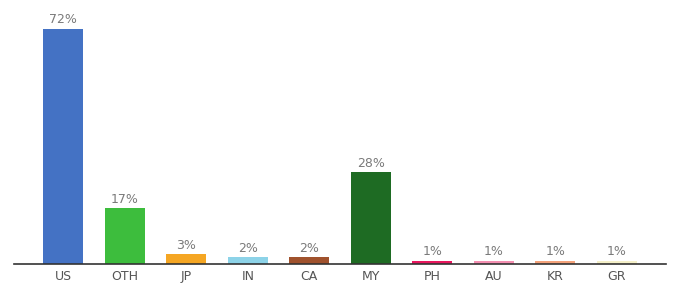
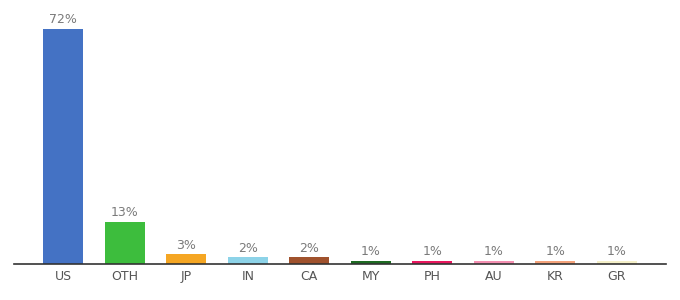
OTH: 17% -> 13%
MY: 28% -> 1%
